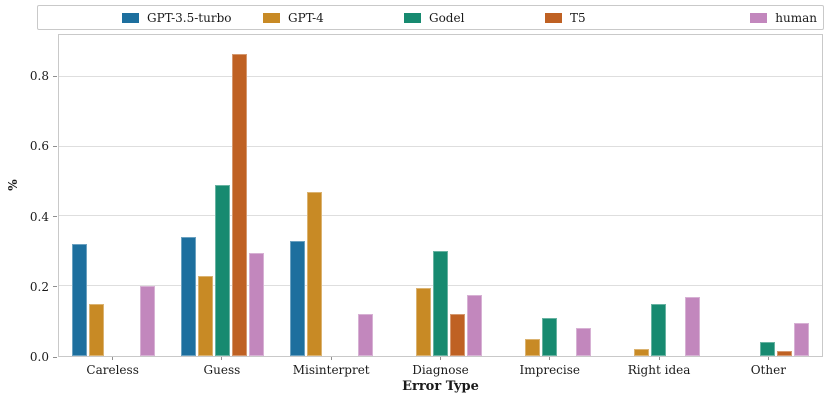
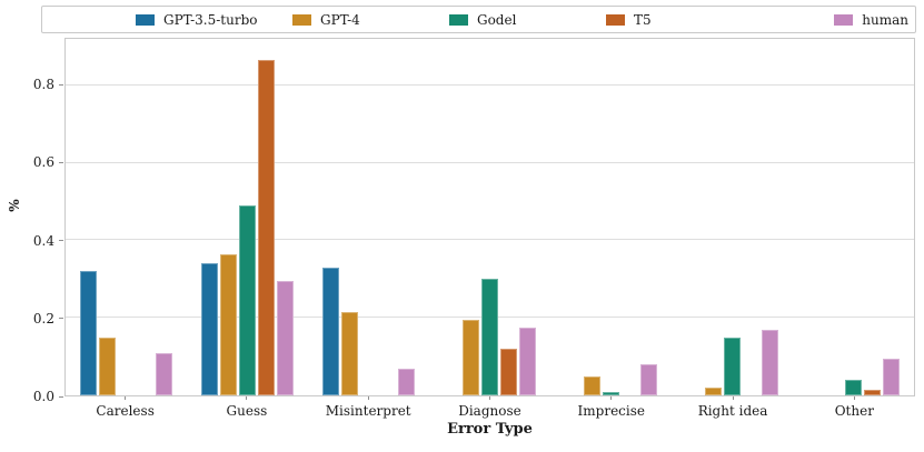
human/Careless: 0.20 -> 0.11
GPT-4/Guess: 0.23 -> 0.36
GPT-4/Misinterpret: 0.47 -> 0.21
human/Misinterpret: 0.12 -> 0.07
Godel/Imprecise: 0.11 -> 0.01
